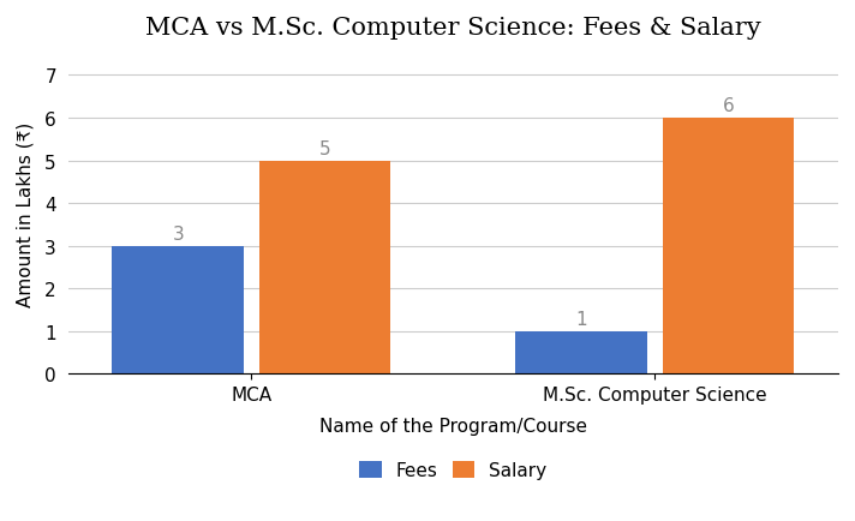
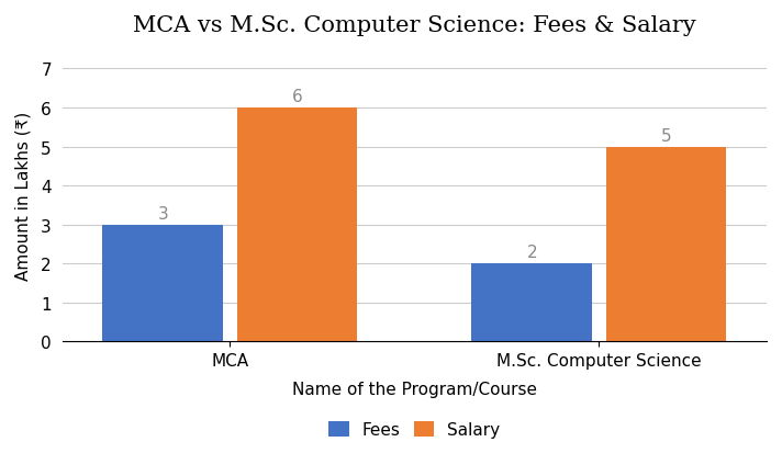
Salary/MCA: 5 -> 6
Fees/M.Sc. Computer Science: 1 -> 2
Salary/M.Sc. Computer Science: 6 -> 5
